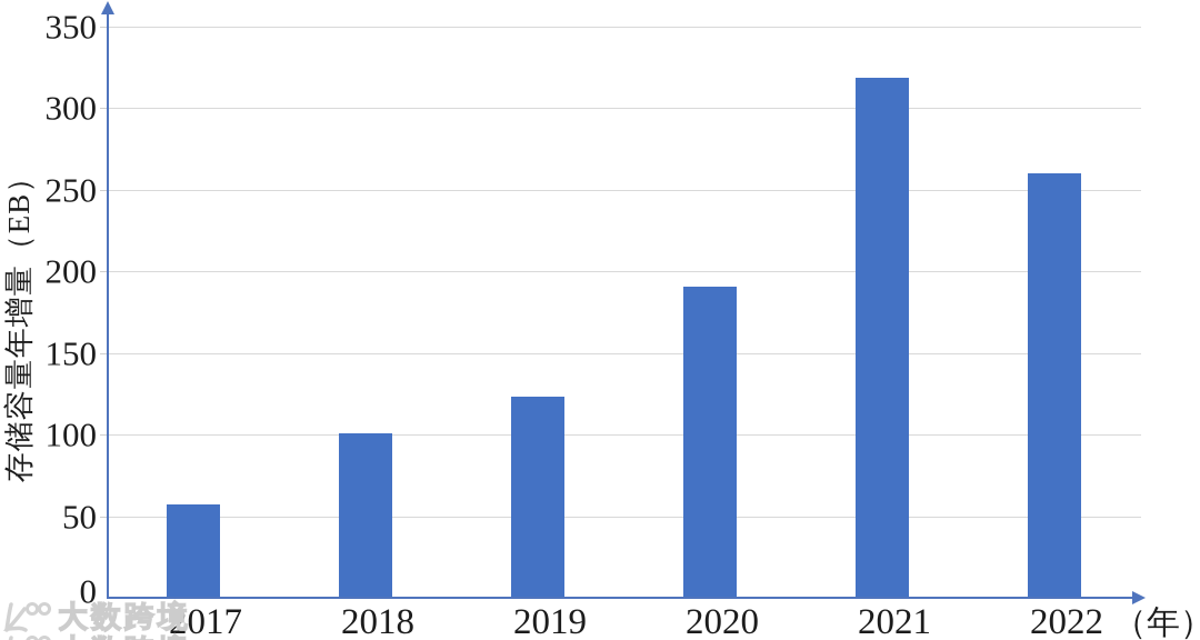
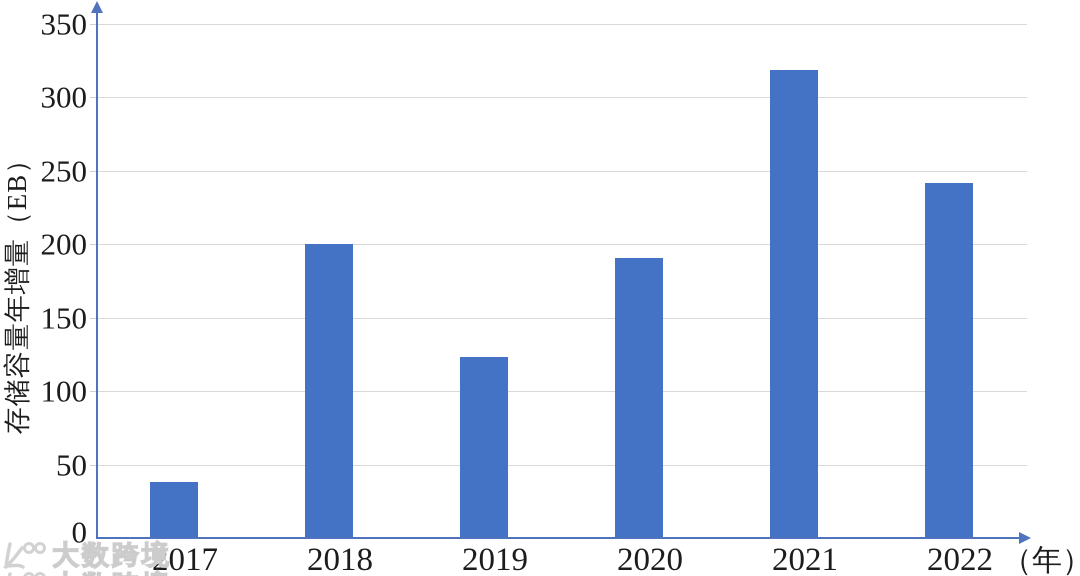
2017: 57 -> 38
2018: 101 -> 200
2022: 260 -> 242
